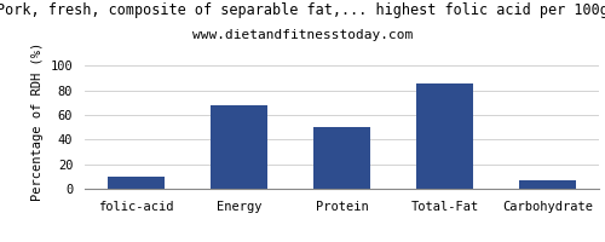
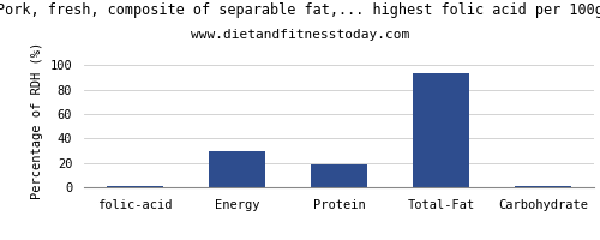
folic-acid: 10 -> 0
Energy: 68 -> 29
Protein: 50 -> 19
Total-Fat: 85 -> 93
Carbohydrate: 7 -> 1
